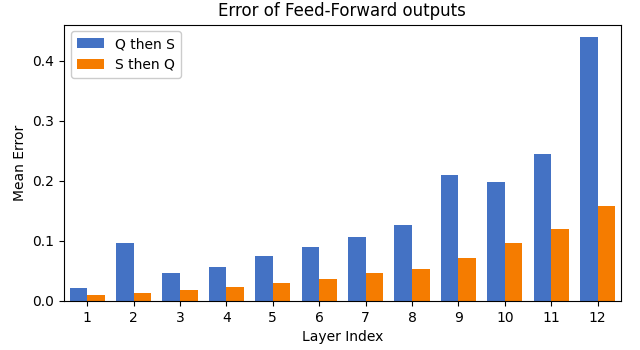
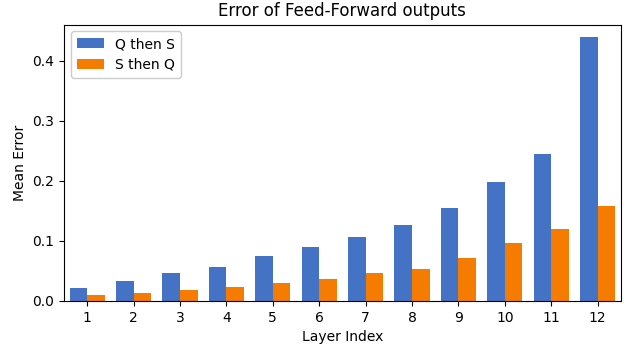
Q then S/2: 0.096 -> 0.033
Q then S/9: 0.210 -> 0.155
